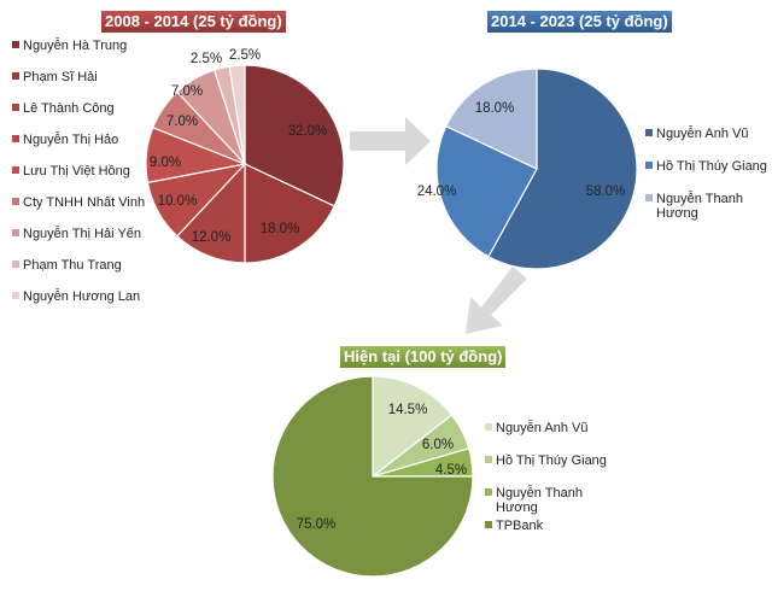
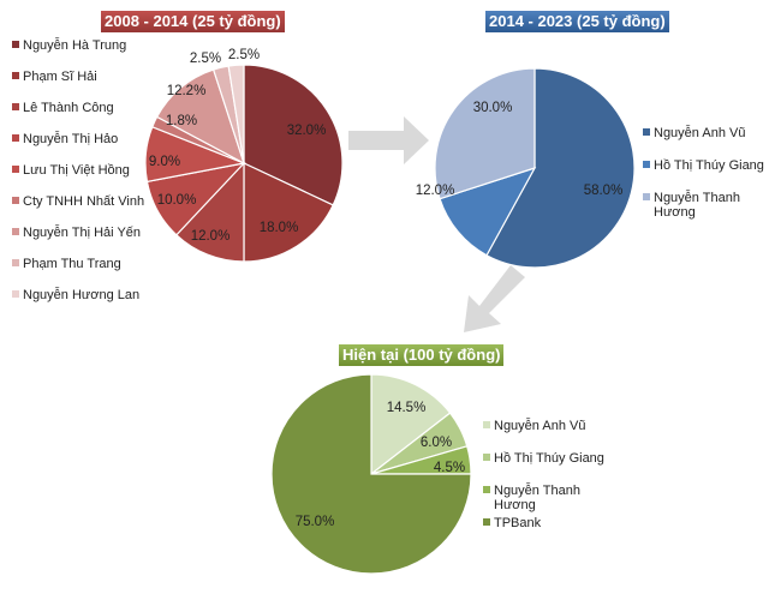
2008 - 2014 (25 tỷ đồng)/Cty TNHH Nhất Vinh: 7.0% -> 1.8%
2008 - 2014 (25 tỷ đồng)/Nguyễn Thị Hải Yến: 7.0% -> 12.2%
2014 - 2023 (25 tỷ đồng)/Hồ Thị Thúy Giang: 24.0% -> 12.0%
2014 - 2023 (25 tỷ đồng)/Nguyễn Thanh Hương: 18.0% -> 30.0%
